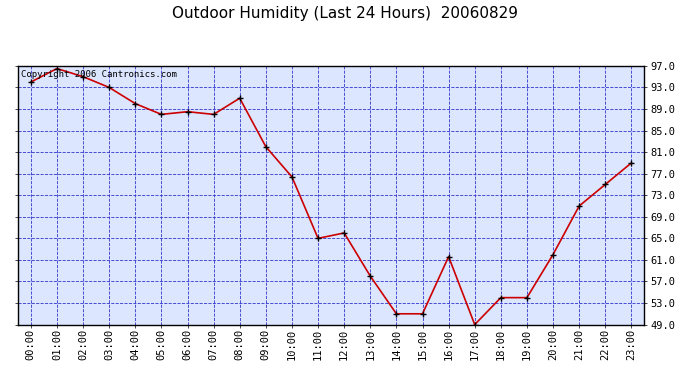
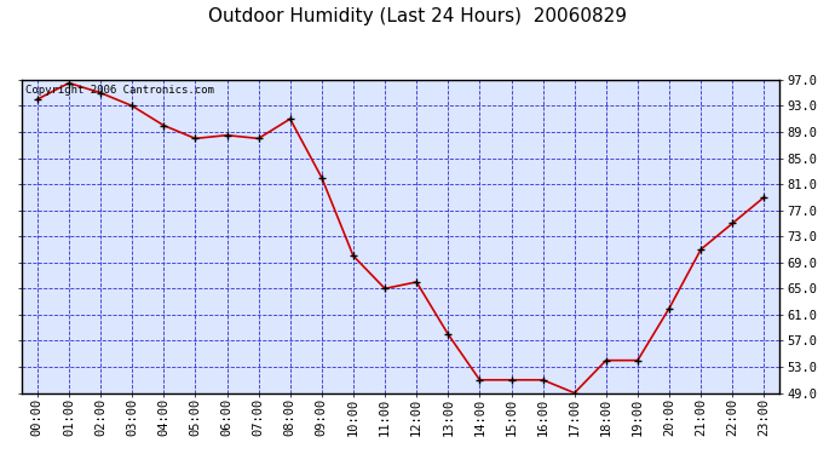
10:00: 76.4 -> 70.0
16:00: 61.6 -> 51.0
